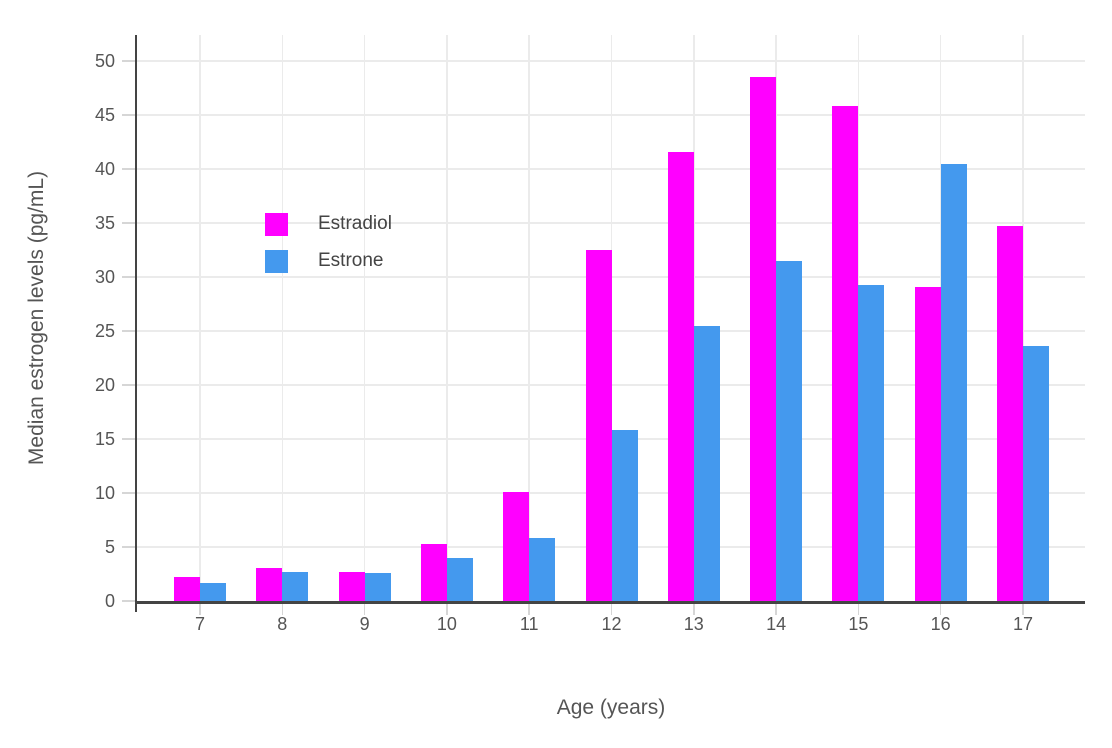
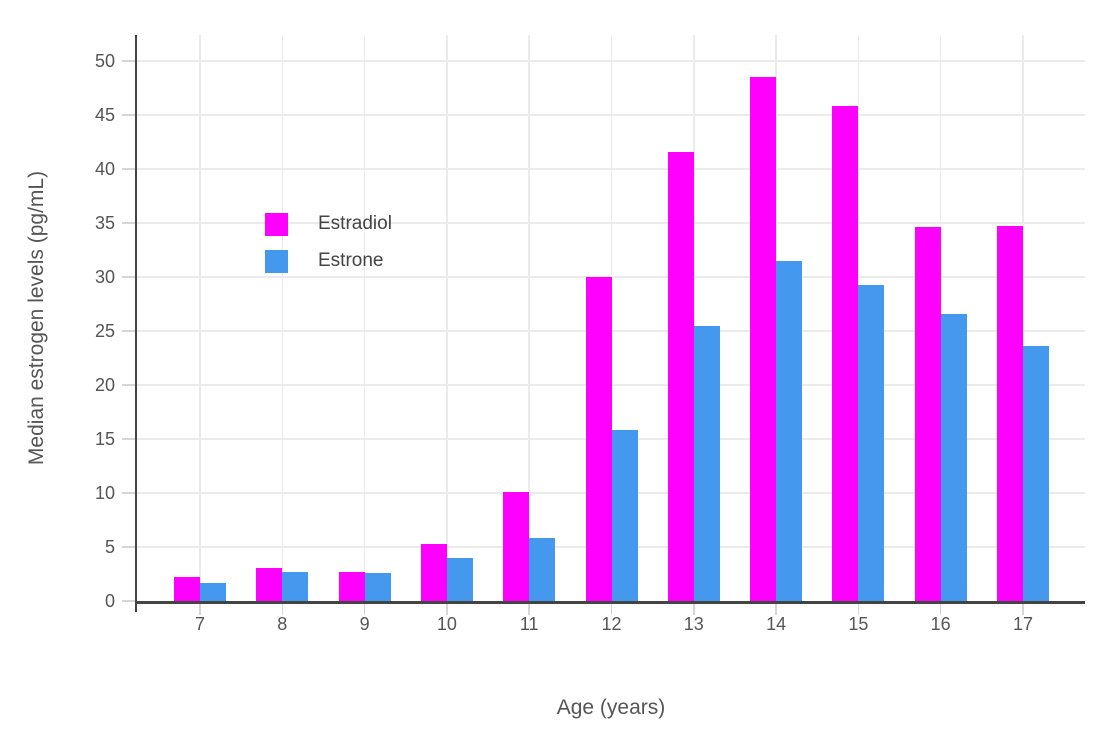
Estradiol/12: 32.5 -> 30.0
Estradiol/16: 29.1 -> 34.6
Estrone/16: 40.5 -> 26.6
